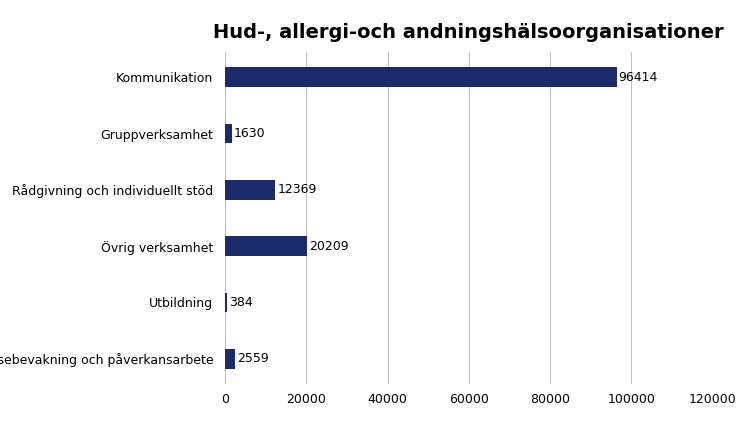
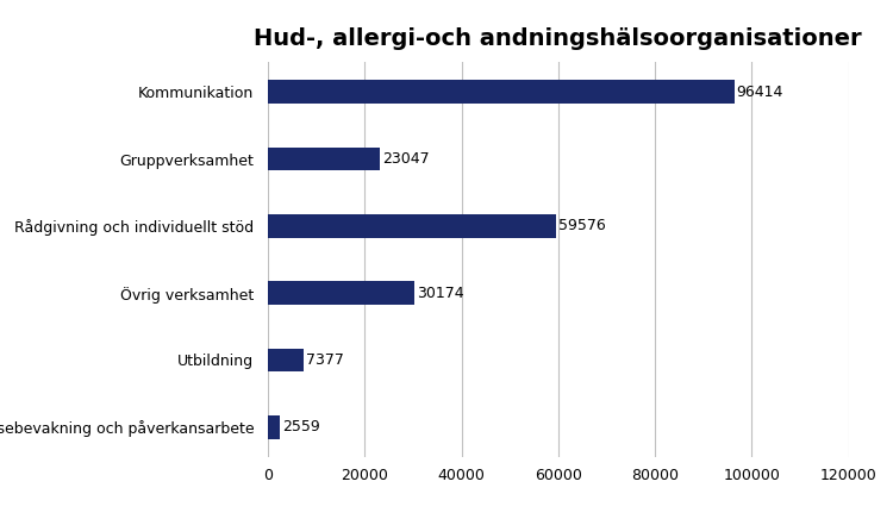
Gruppverksamhet: 1630 -> 23047
Rådgivning och individuellt stöd: 12369 -> 59576
Övrig verksamhet: 20209 -> 30174
Utbildning: 384 -> 7377
